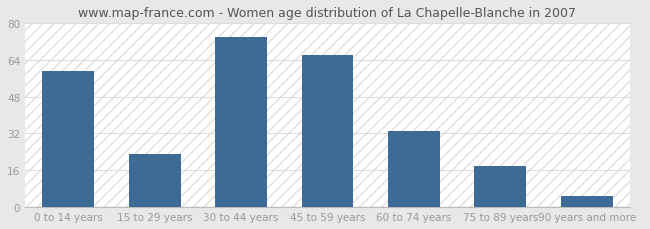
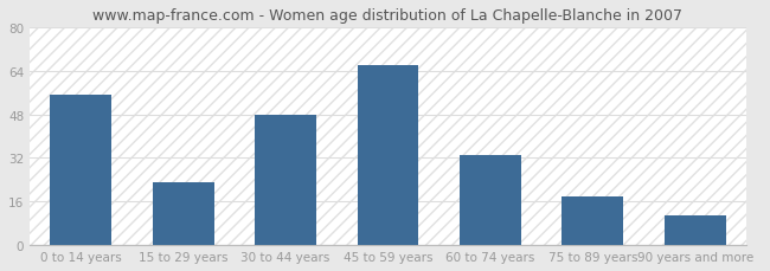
0 to 14 years: 59 -> 55
30 to 44 years: 74 -> 48
90 years and more: 5 -> 11
